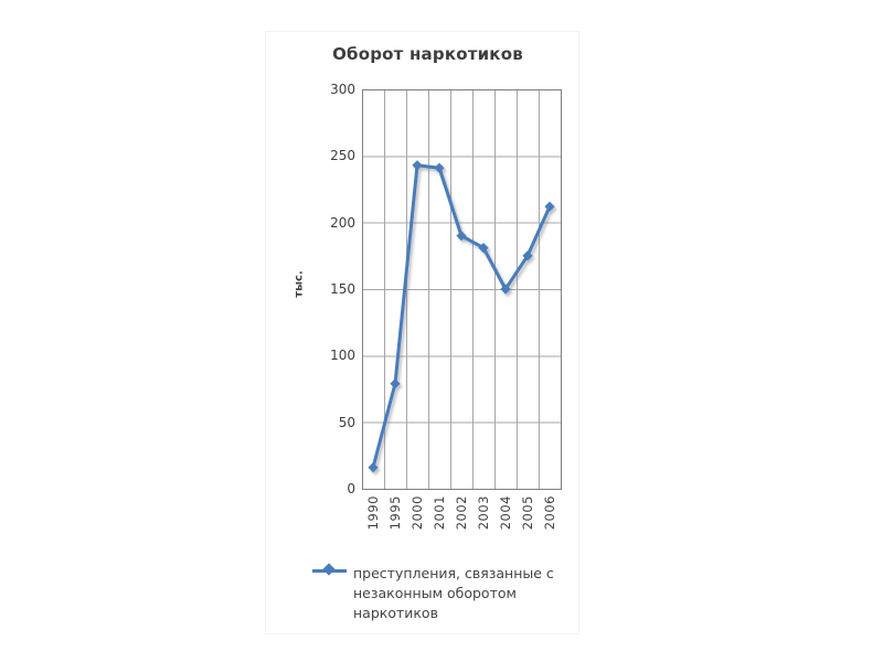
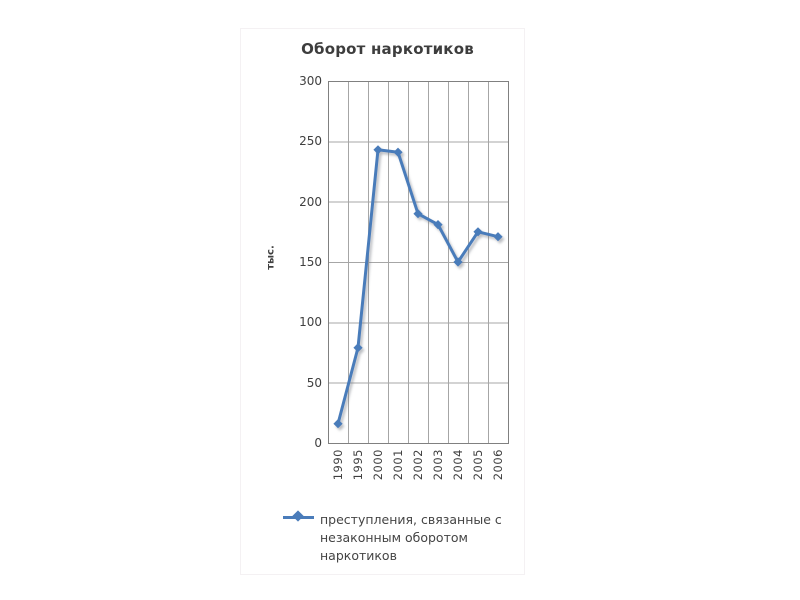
2006: 212 -> 171
